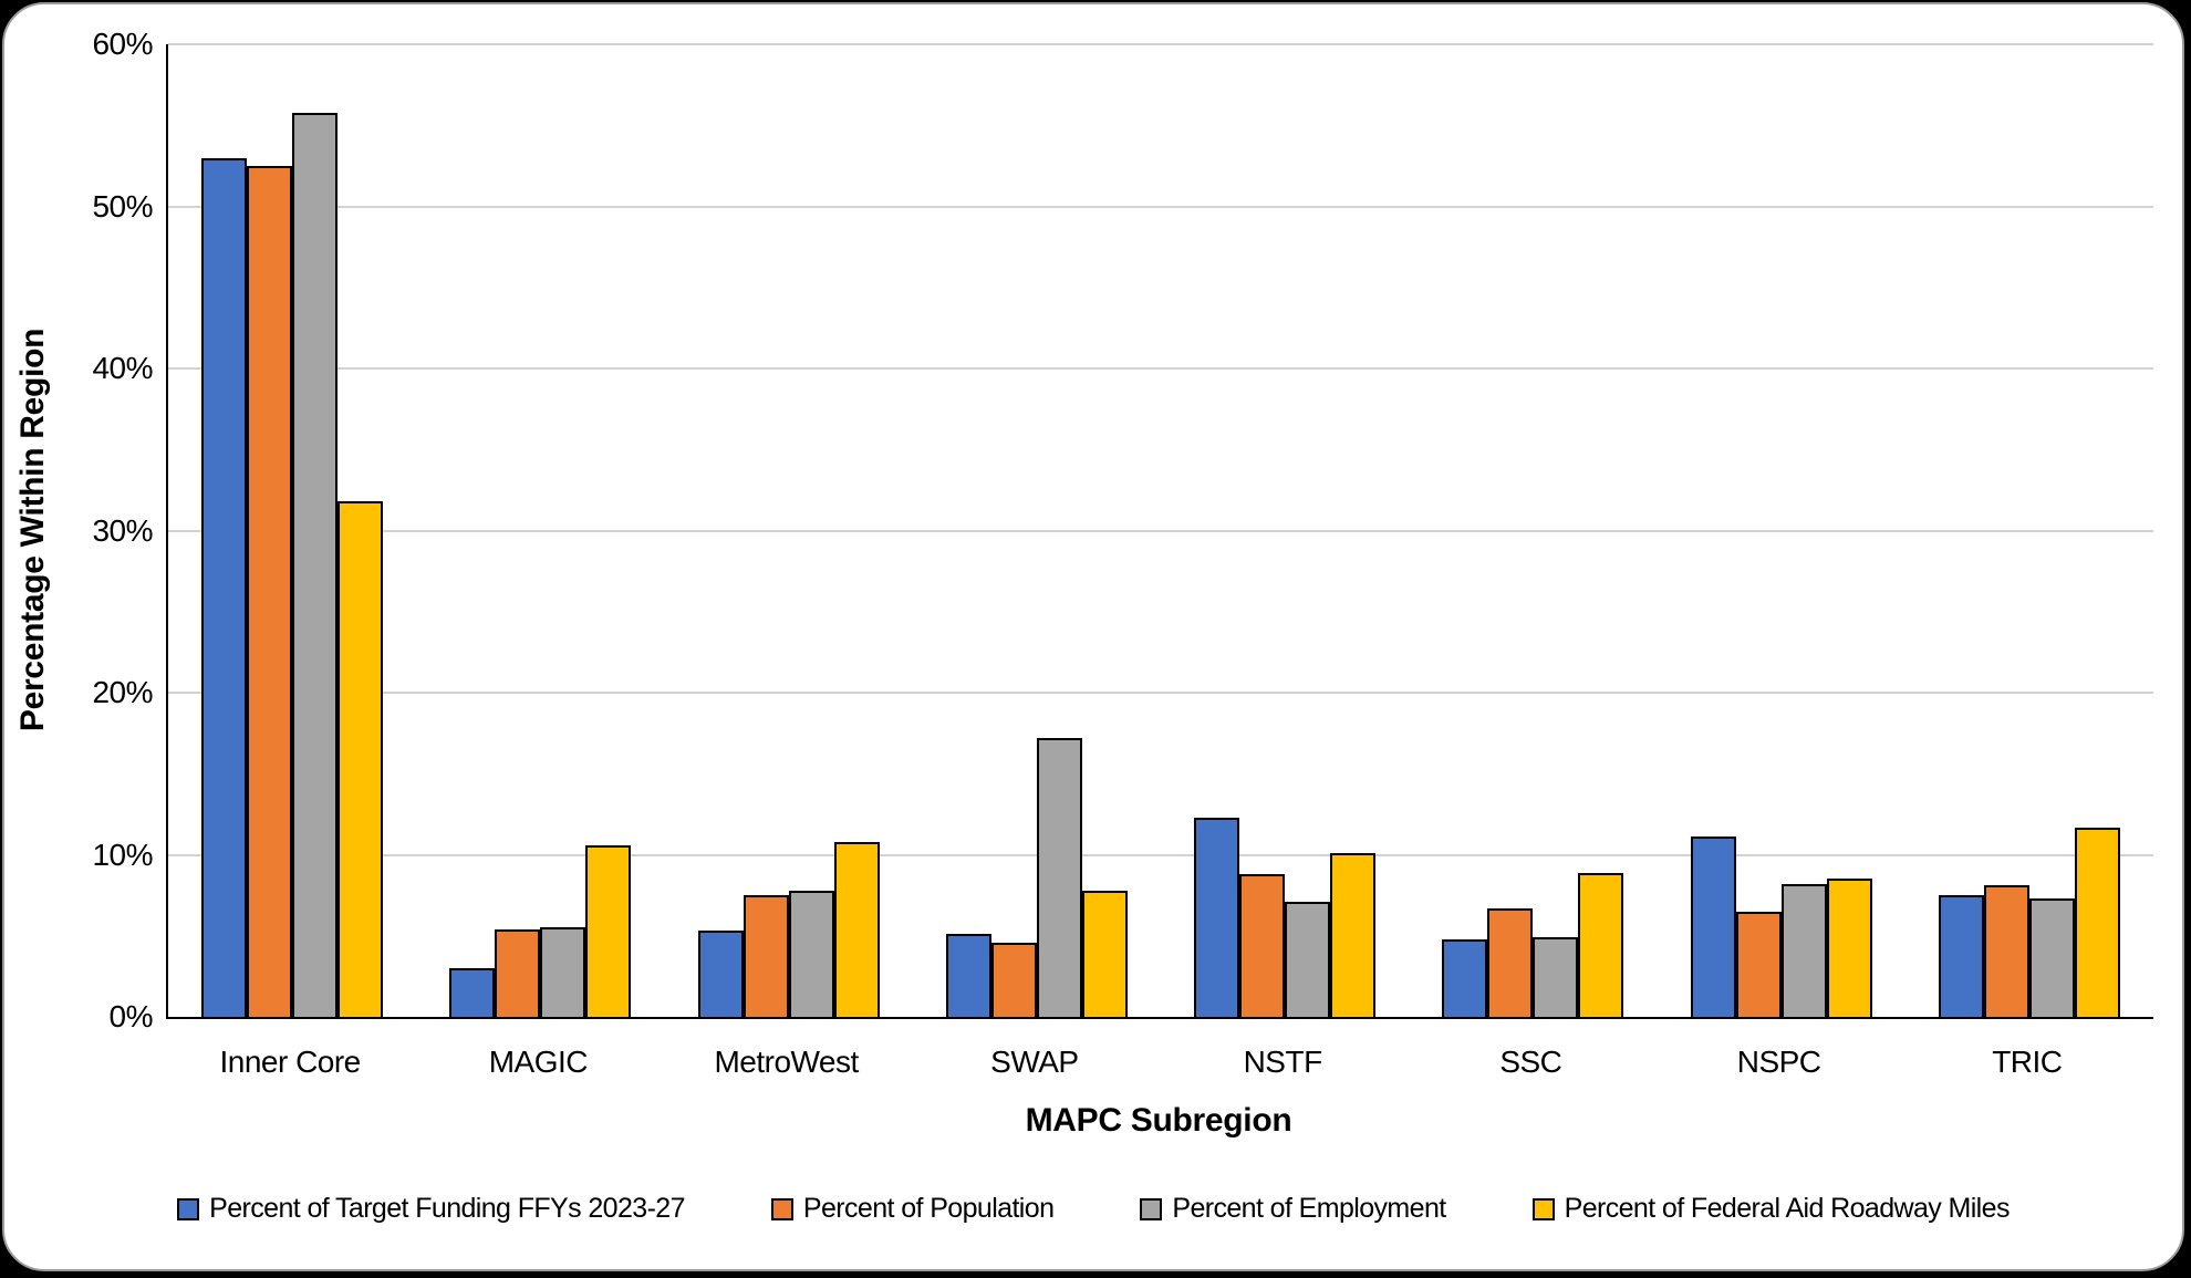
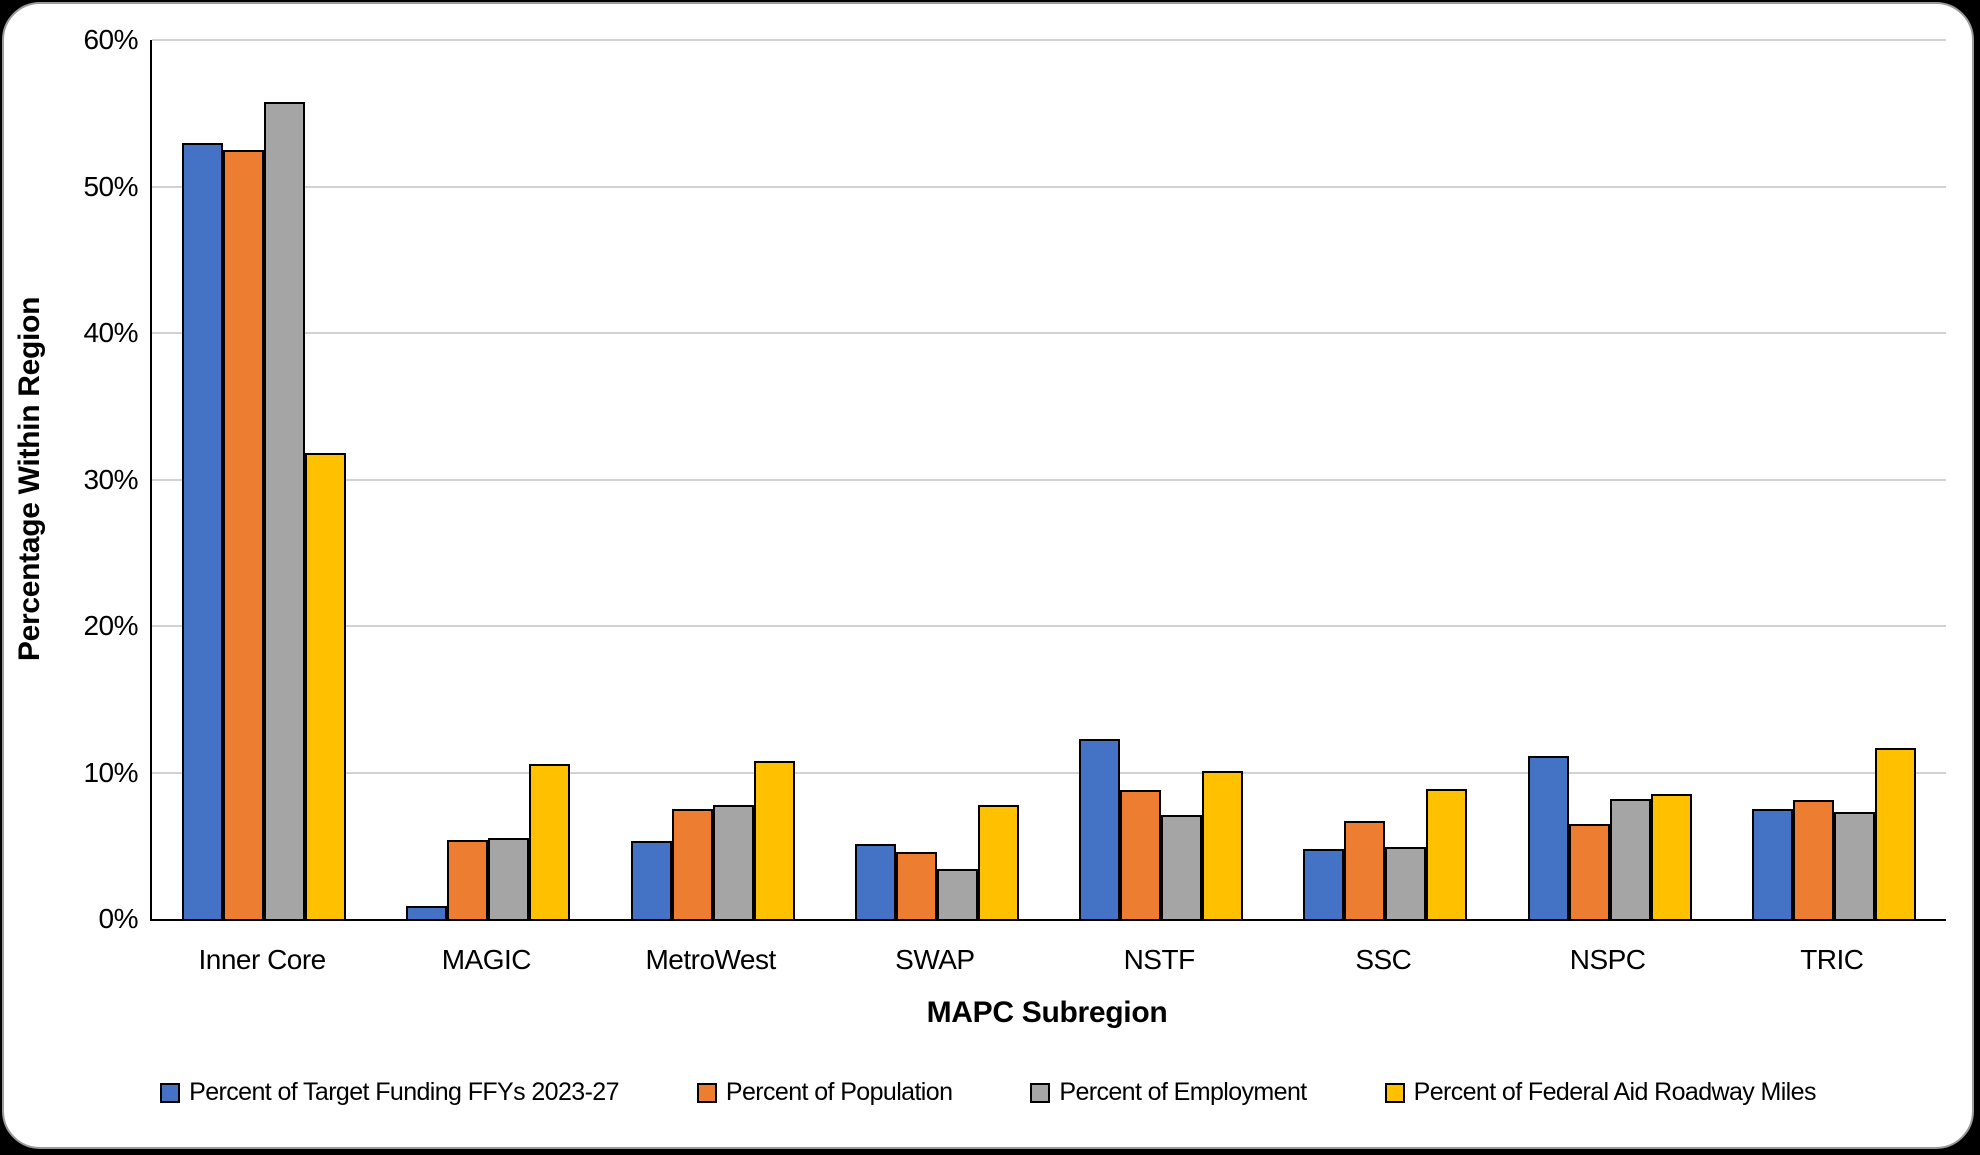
Percent of Target Funding FFYs 2023-27/MAGIC: 3.0% -> 0.9%
Percent of Employment/SWAP: 17.2% -> 3.4%
